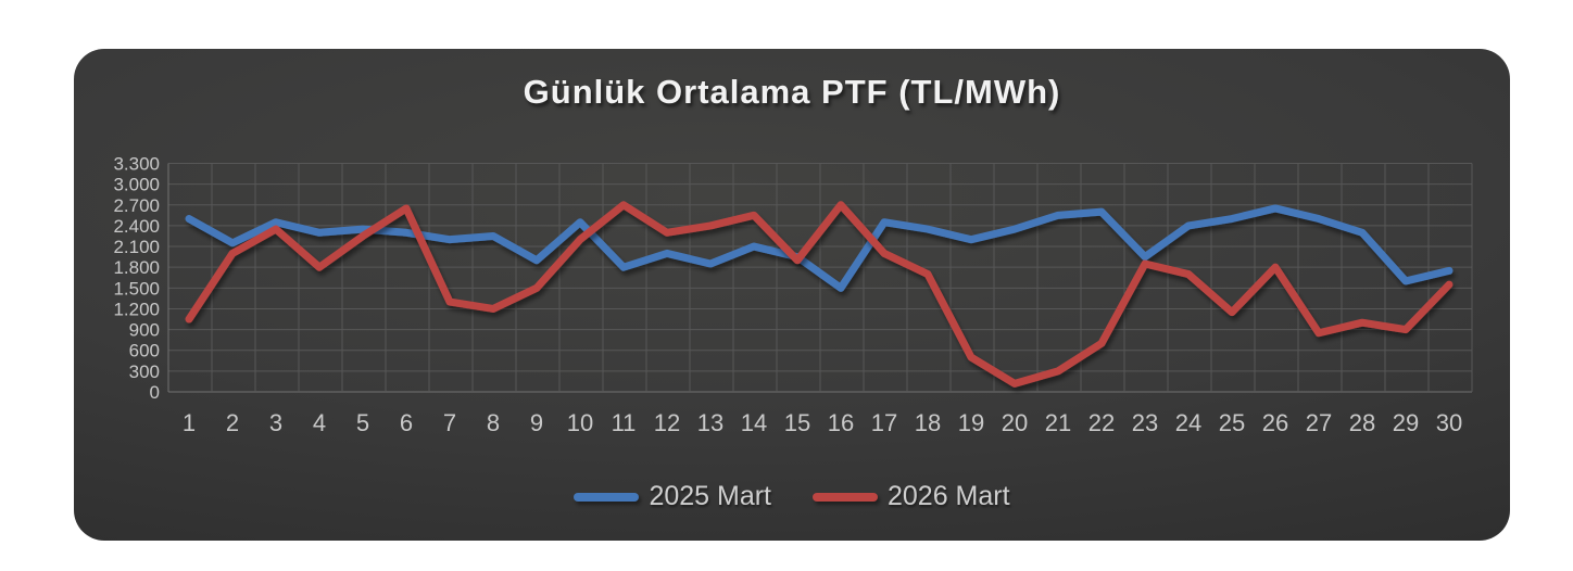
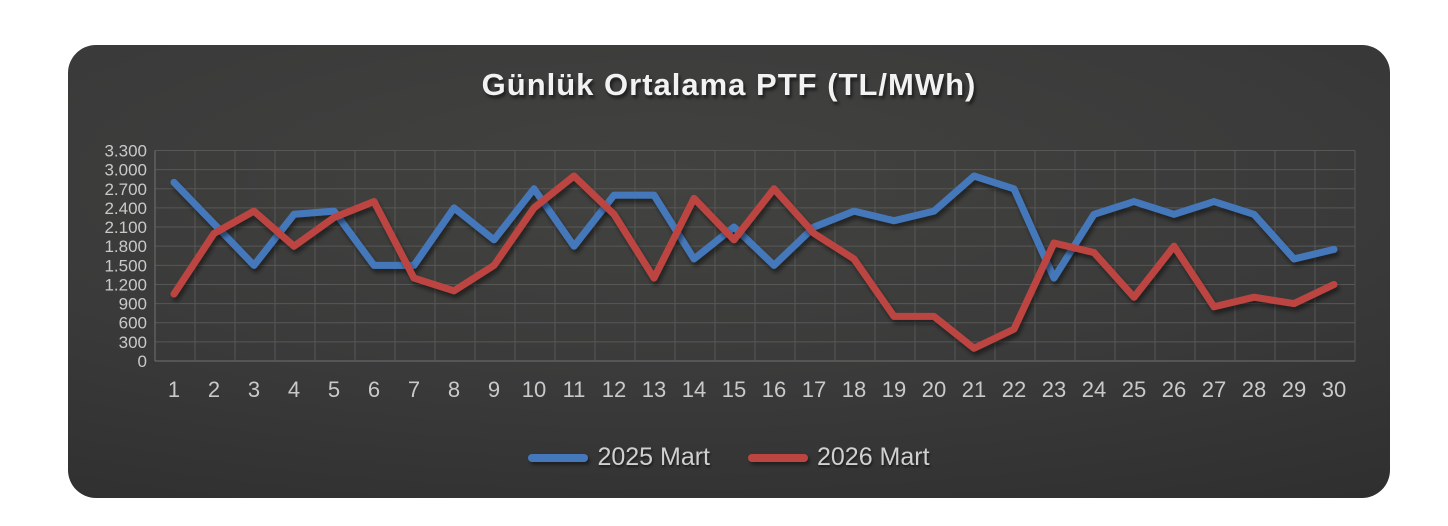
2025 Mart/1: 2500 -> 2800
2025 Mart/3: 2400 -> 1500
2025 Mart/6: 2300 -> 1500
2026 Mart/6: 2600 -> 2500
2025 Mart/7: 2200 -> 1500
2025 Mart/8: 2200 -> 2400
2026 Mart/8: 1200 -> 1100
2025 Mart/10: 2400 -> 2700
2026 Mart/10: 2200 -> 2400
2026 Mart/11: 2700 -> 2900
2025 Mart/12: 2000 -> 2600
2025 Mart/13: 1800 -> 2600
2026 Mart/13: 2400 -> 1300
2025 Mart/14: 2100 -> 1600
2025 Mart/15: 2000 -> 2100
2025 Mart/17: 2400 -> 2100
2026 Mart/18: 1700 -> 1600
2026 Mart/19: 500 -> 700
2026 Mart/20: 100 -> 700
2025 Mart/21: 2600 -> 2900
2026 Mart/21: 300 -> 200
2025 Mart/22: 2600 -> 2700
2026 Mart/22: 700 -> 500
2025 Mart/23: 2000 -> 1300
2025 Mart/24: 2400 -> 2300
2026 Mart/25: 1200 -> 1000
2025 Mart/26: 2600 -> 2300
2026 Mart/30: 1600 -> 1200
